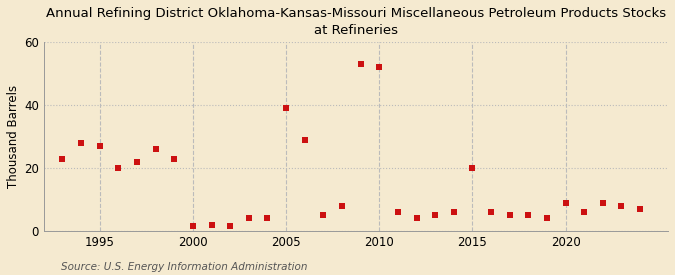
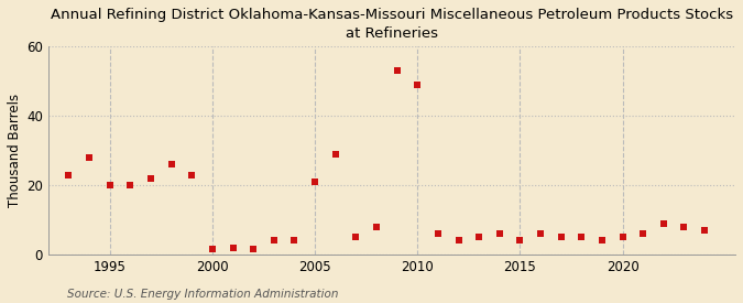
1995: 27.0 -> 20.0
2005: 39.0 -> 21.0
2010: 52.0 -> 49.0
2015: 20.0 -> 4.0
2020: 9.0 -> 5.0
